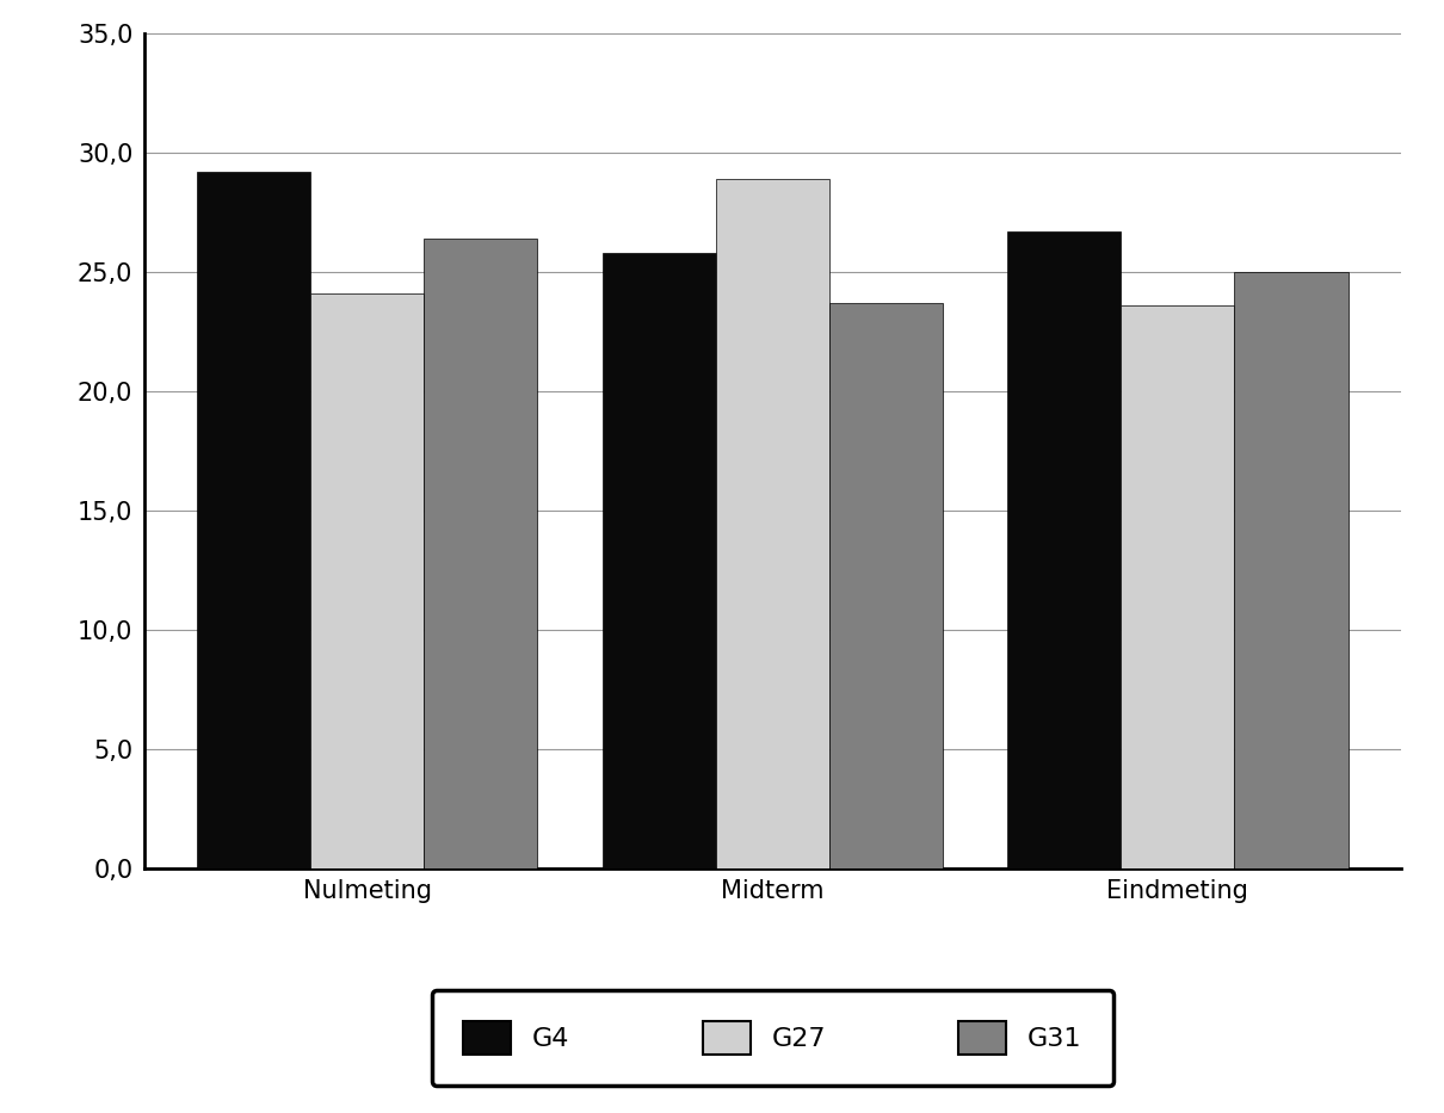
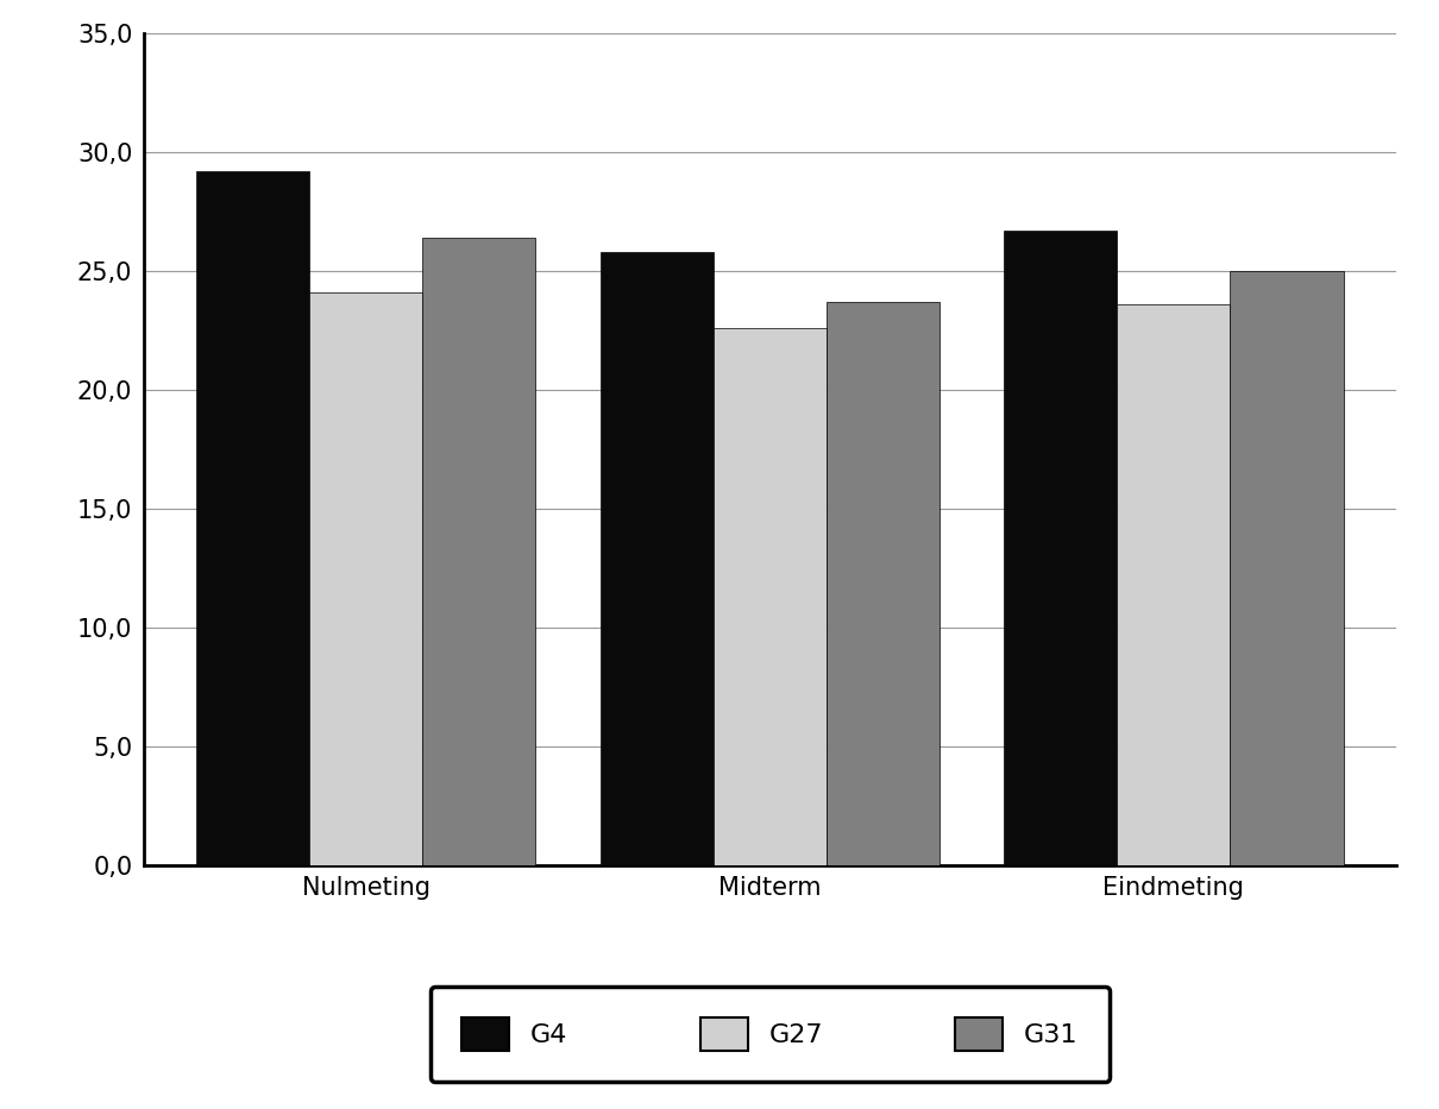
G27/Midterm: 28,9 -> 22,6
